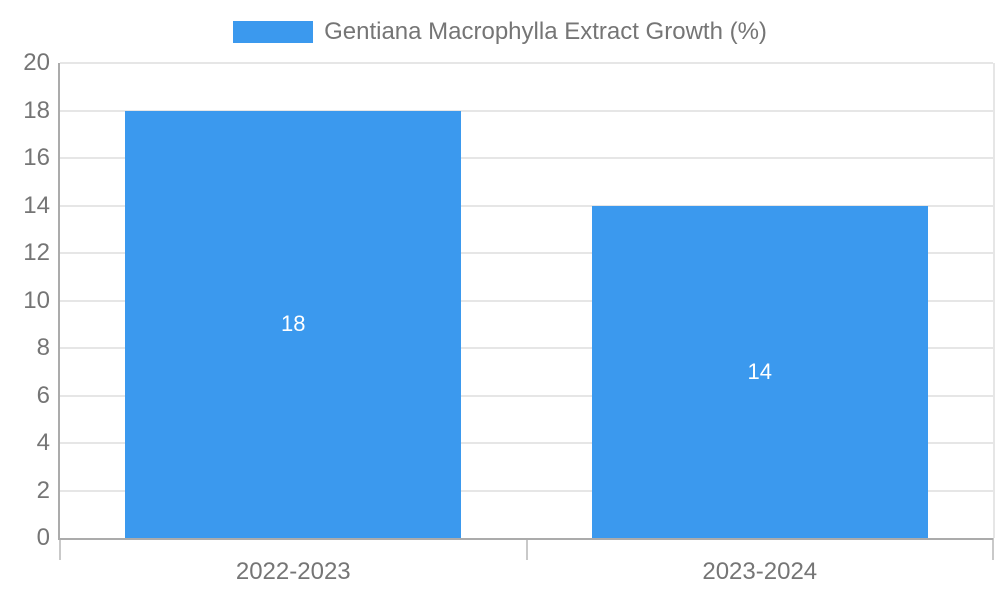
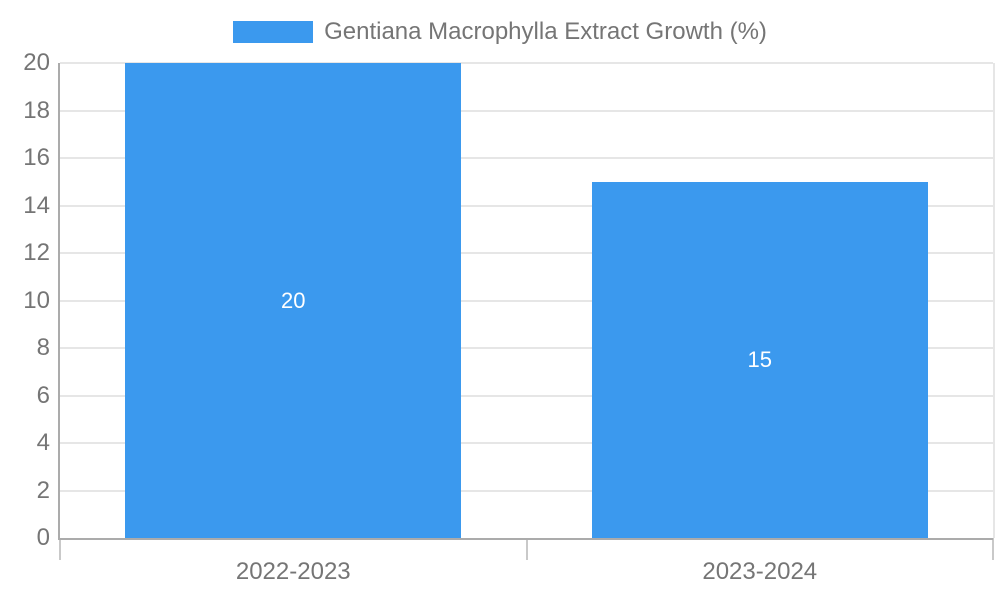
2022-2023: 18 -> 20
2023-2024: 14 -> 15
